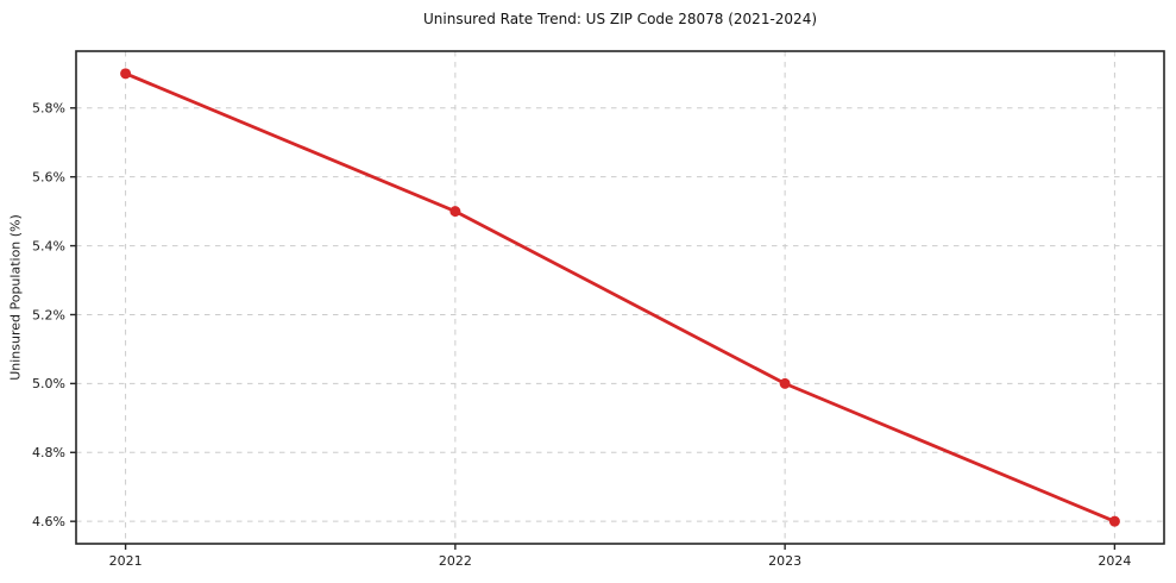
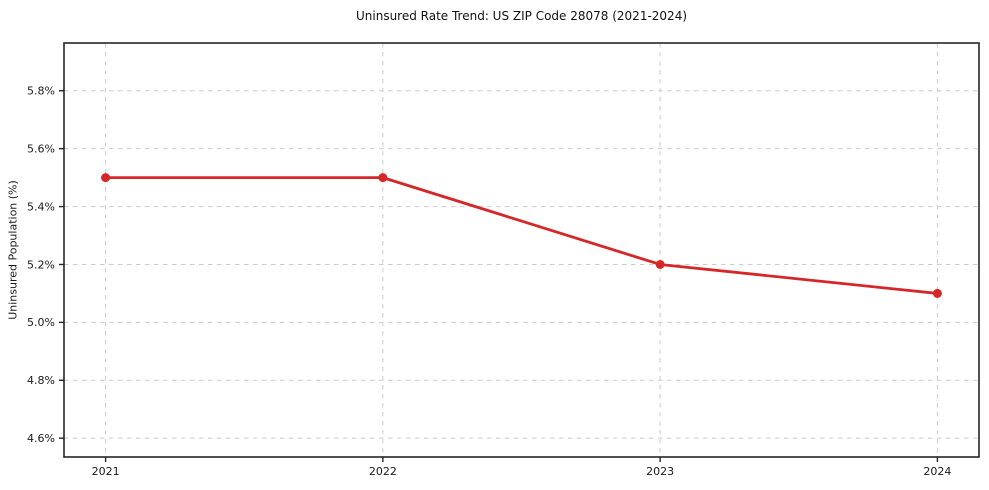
2021: 5.9% -> 5.5%
2023: 5.0% -> 5.2%
2024: 4.6% -> 5.1%
